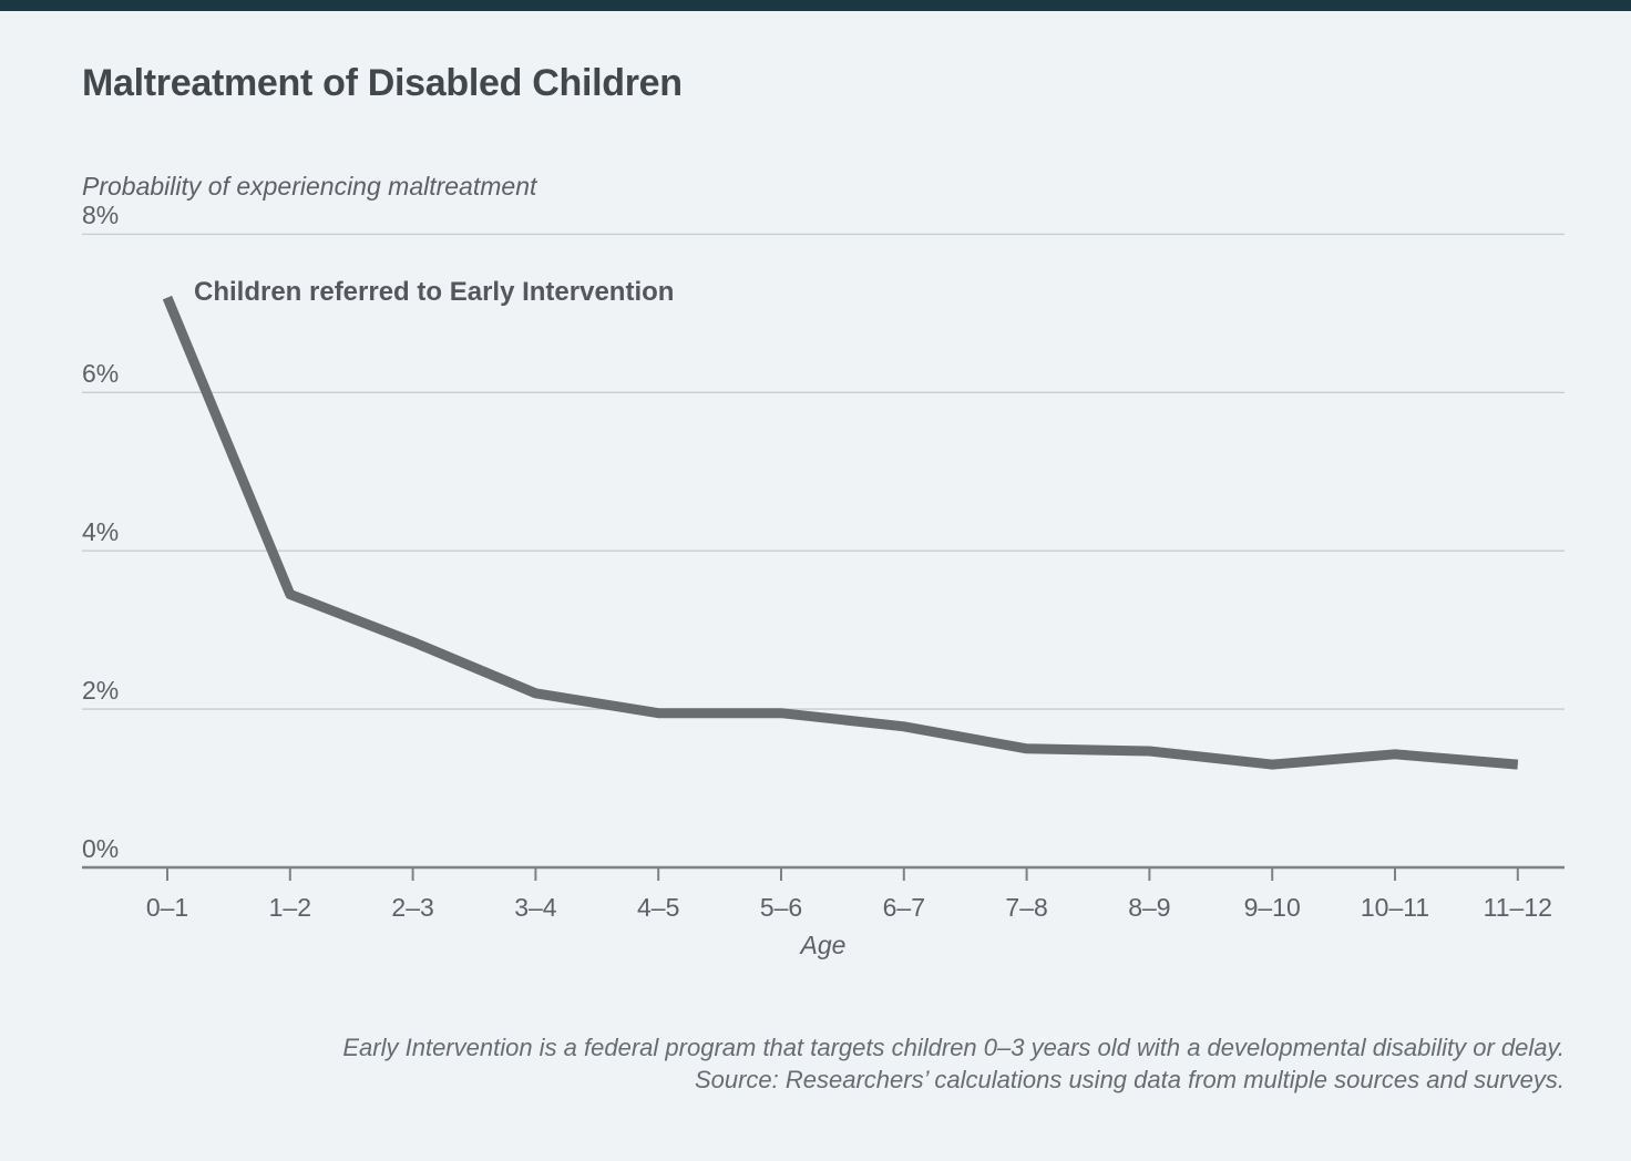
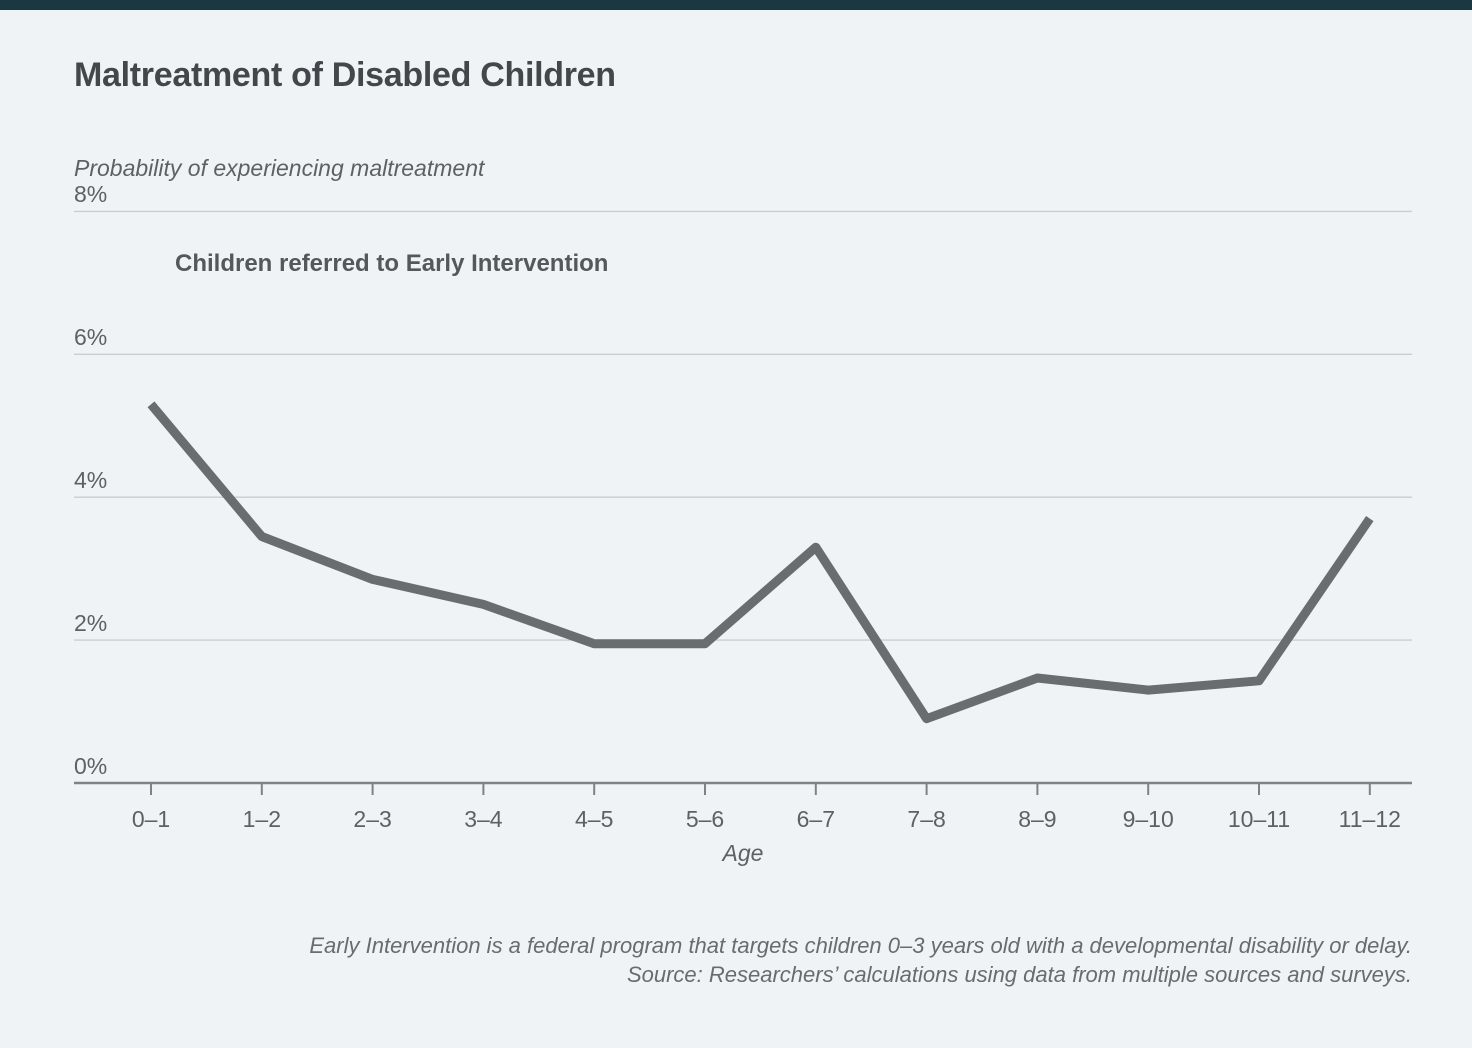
0–1: 7.2% -> 5.3%
3–4: 2.2% -> 2.5%
6–7: 1.8% -> 3.3%
7–8: 1.5% -> 0.9%
11–12: 1.3% -> 3.7%
